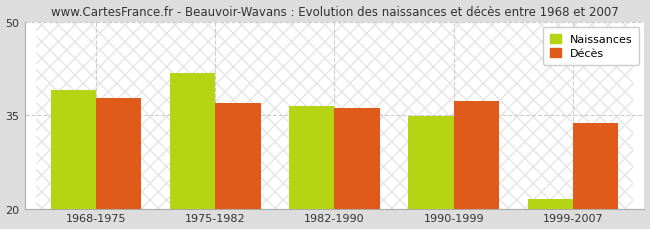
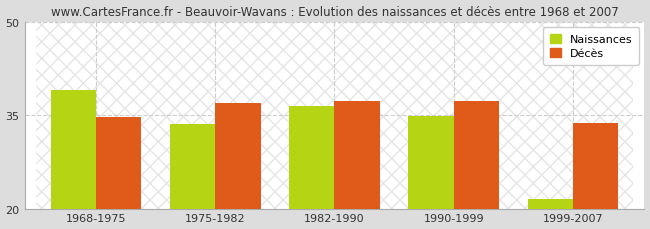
Décès/1968-1975: 37.8 -> 34.7
Naissances/1975-1982: 41.8 -> 33.5
Décès/1982-1990: 36.2 -> 37.2
